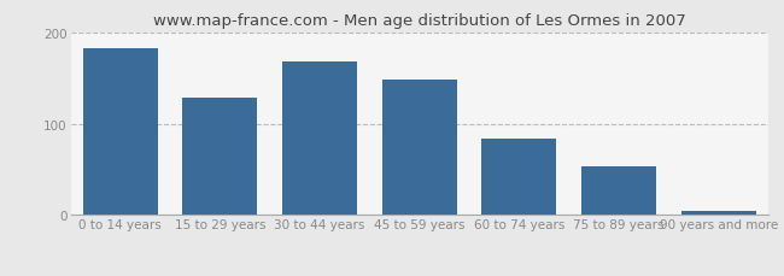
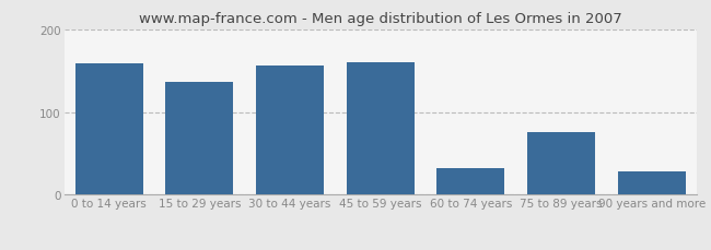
0 to 14 years: 183 -> 158
15 to 29 years: 128 -> 136
30 to 44 years: 168 -> 156
45 to 59 years: 148 -> 160
60 to 74 years: 83 -> 32
75 to 89 years: 53 -> 76
90 years and more: 4 -> 28
